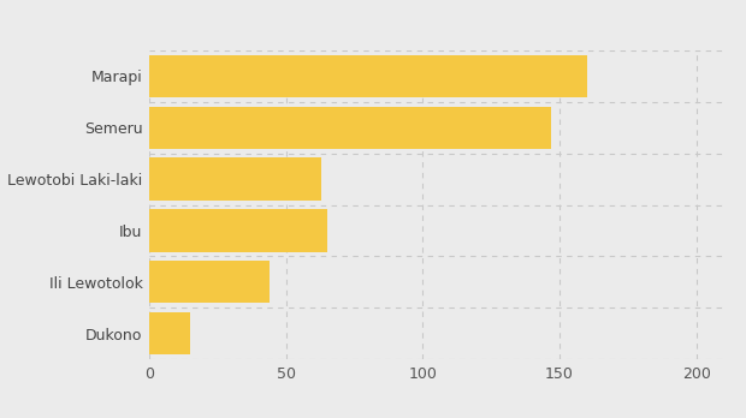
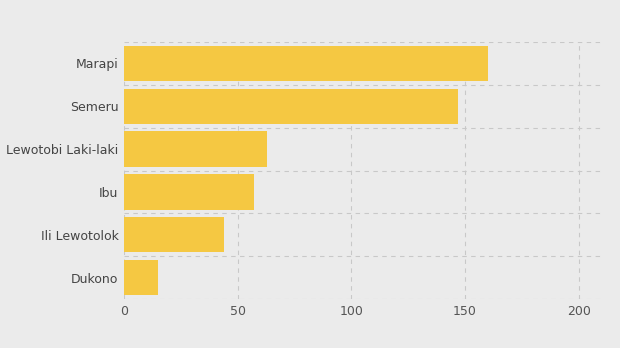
Ibu: 65 -> 57
